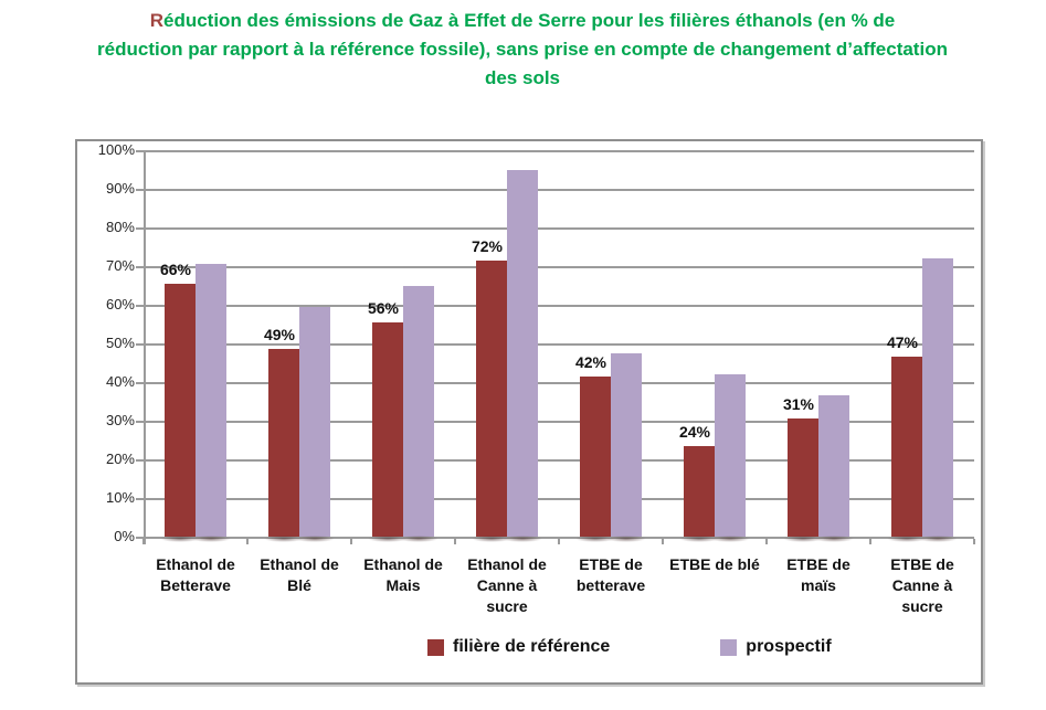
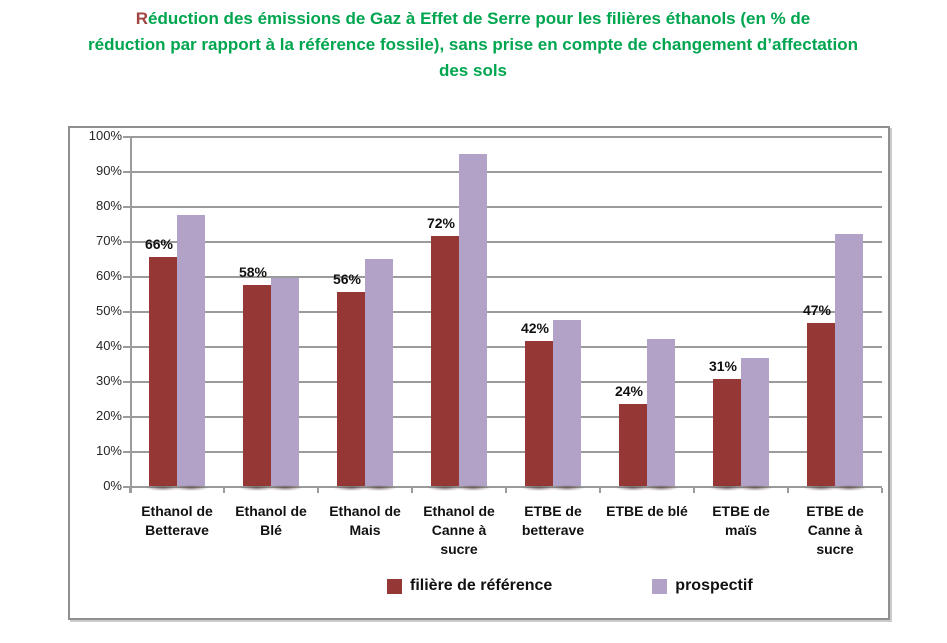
prospectif/Ethanol de Betterave: 71% -> 78%
filière de référence/Ethanol de Blé: 49% -> 58%
